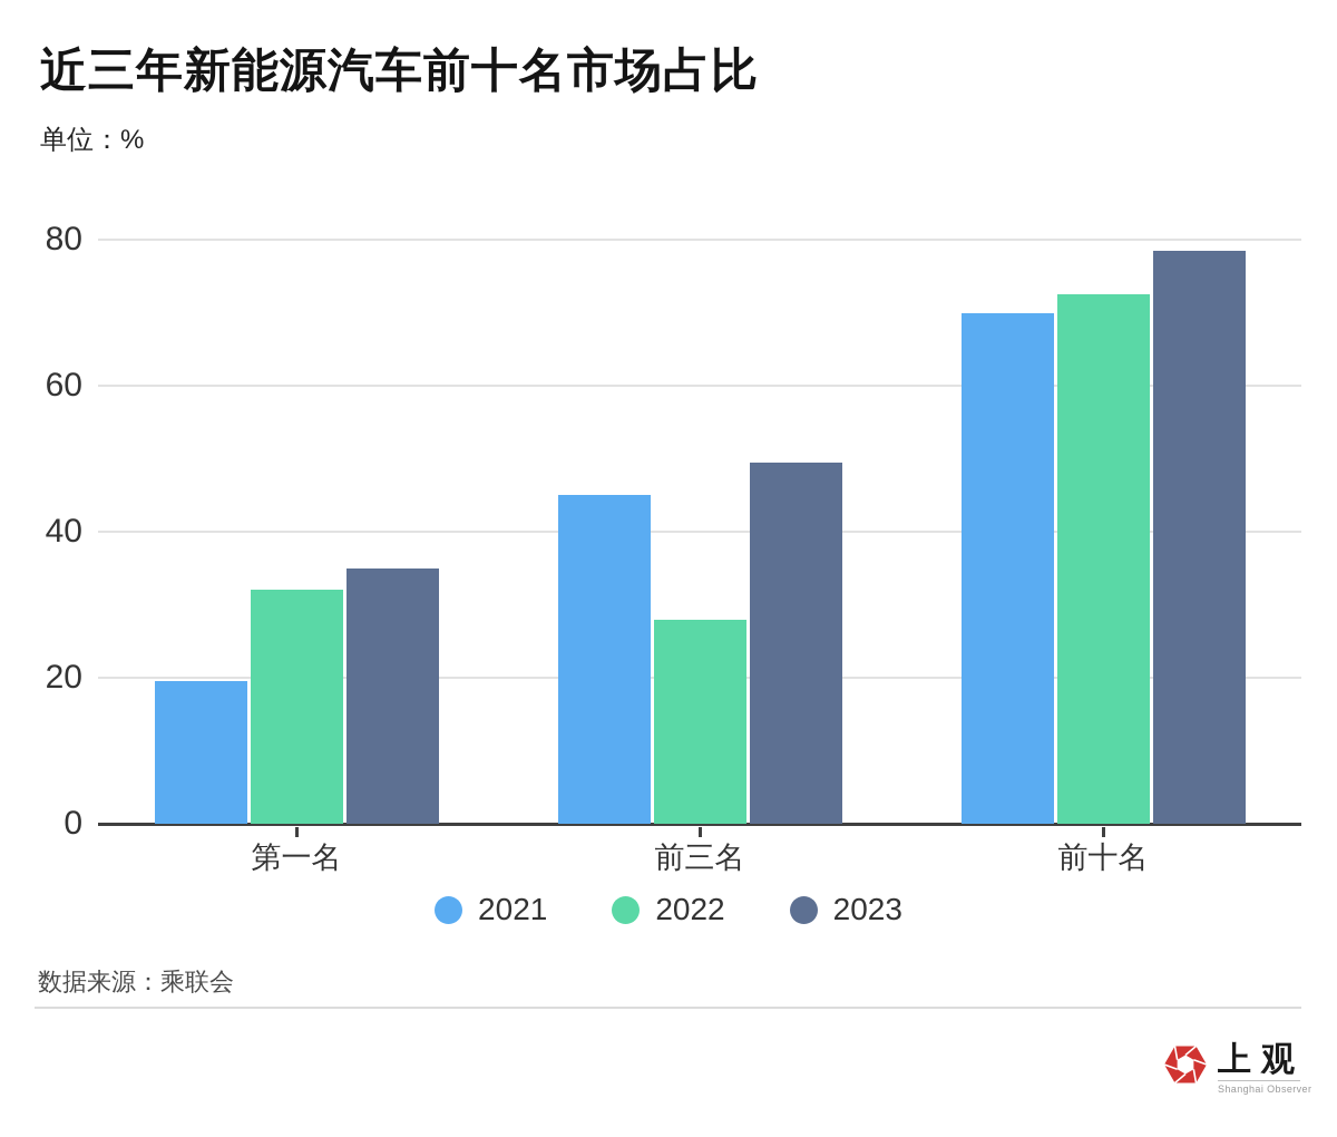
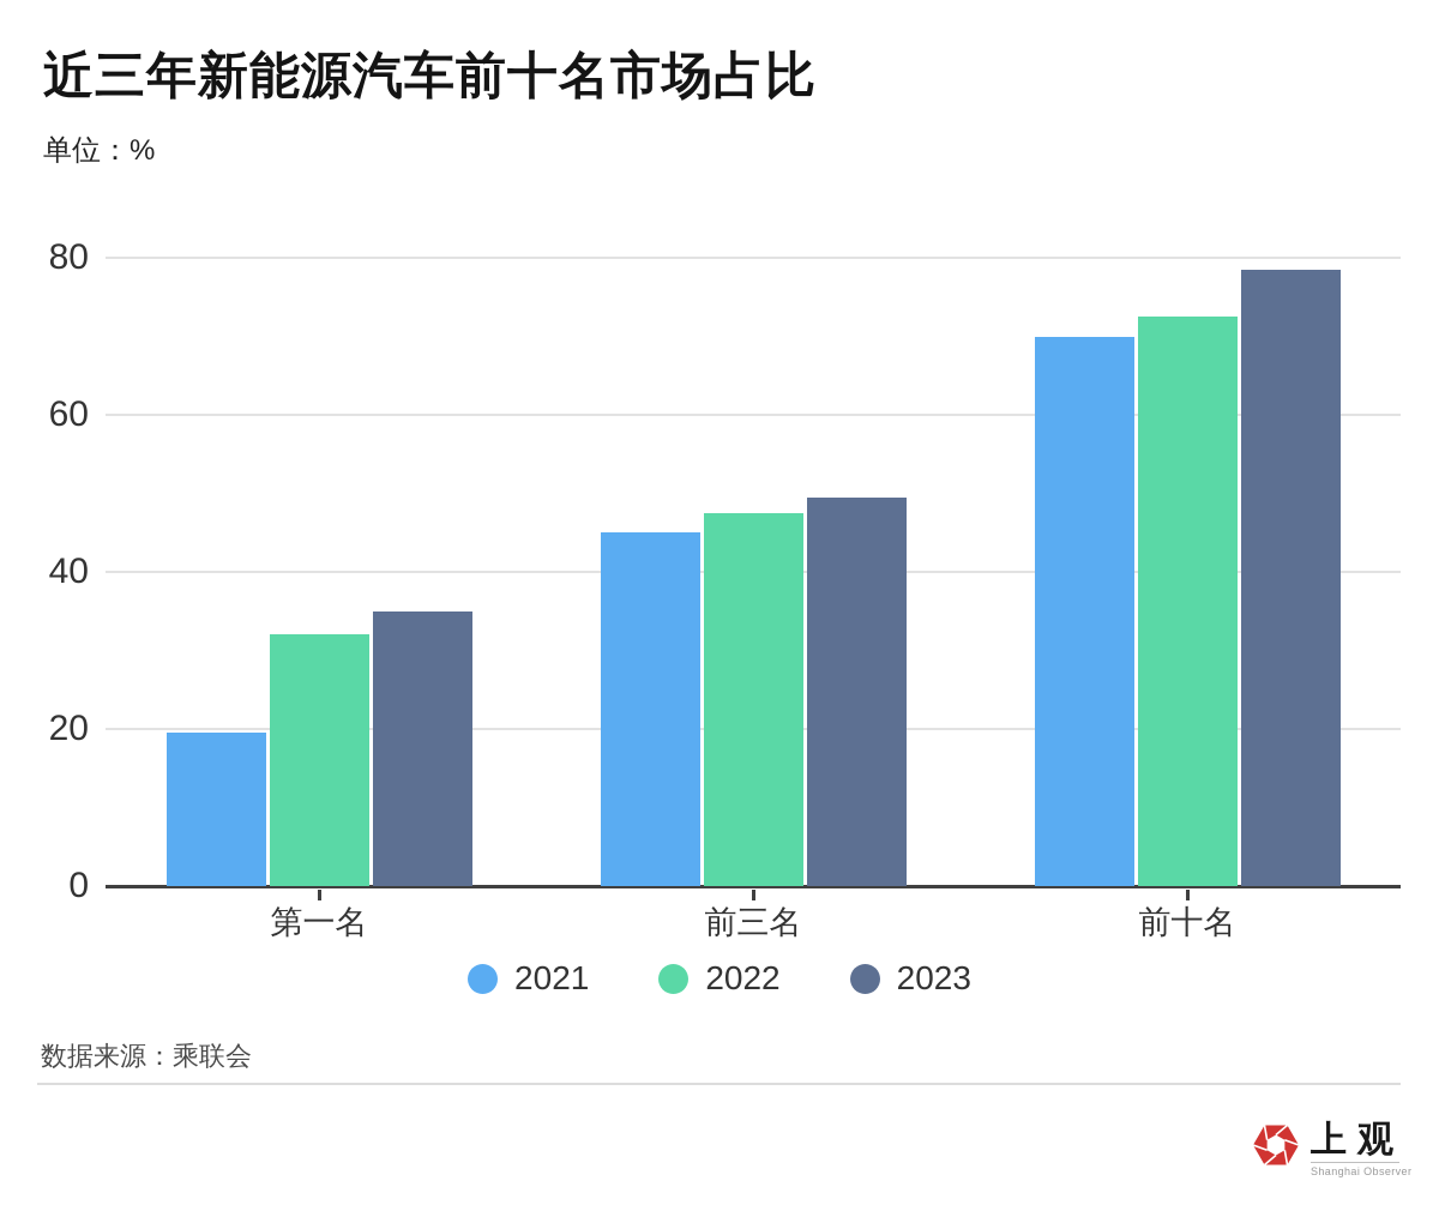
2022/前三名: 28 -> 48
